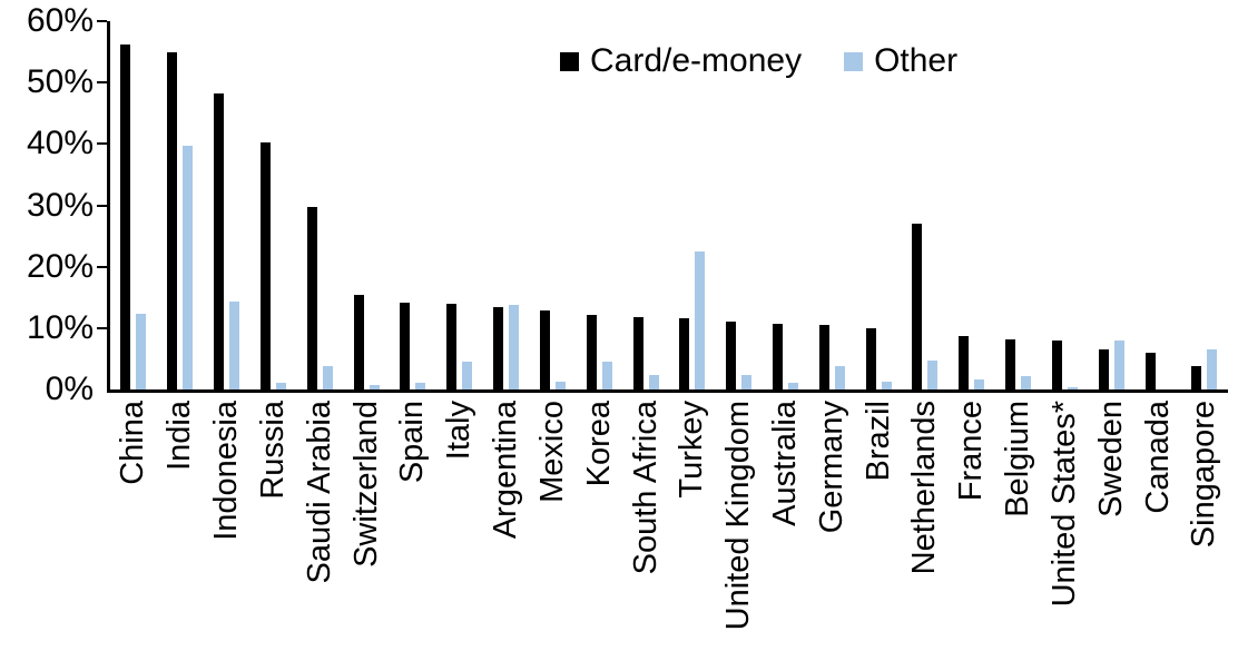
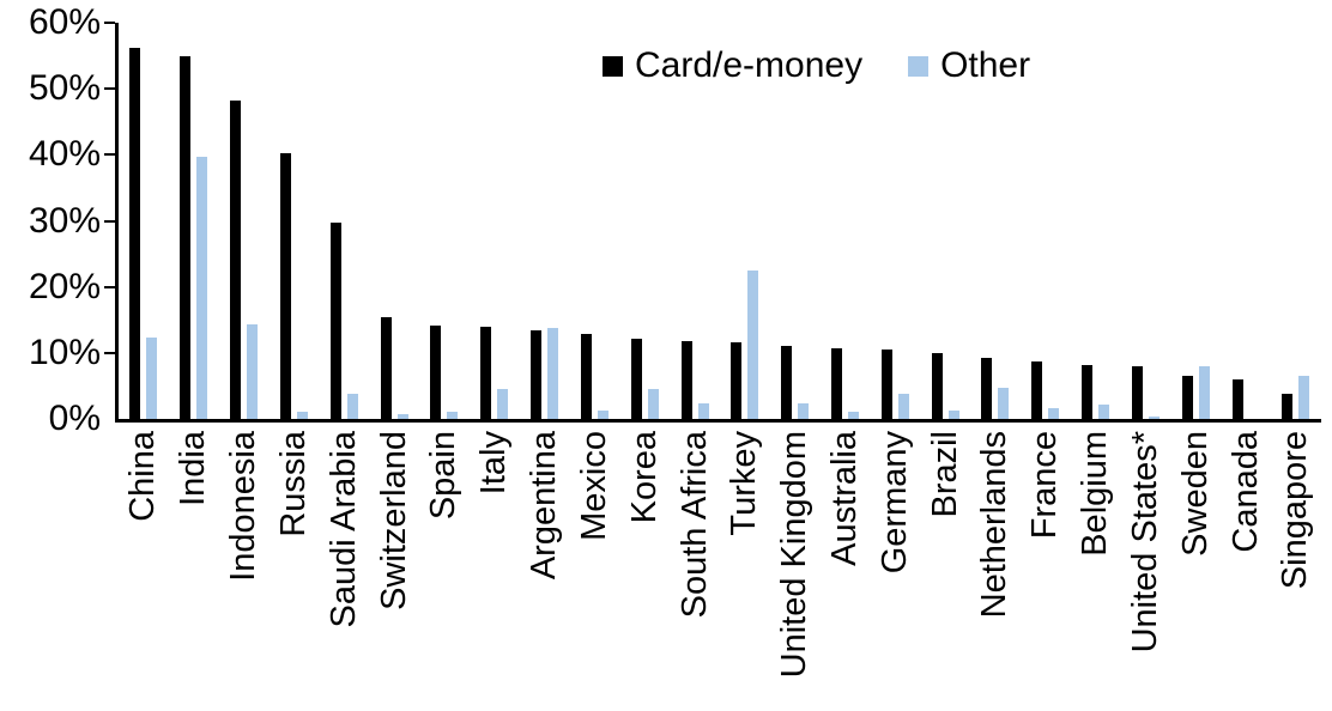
Card/e-money/Netherlands: 27% -> 9%
